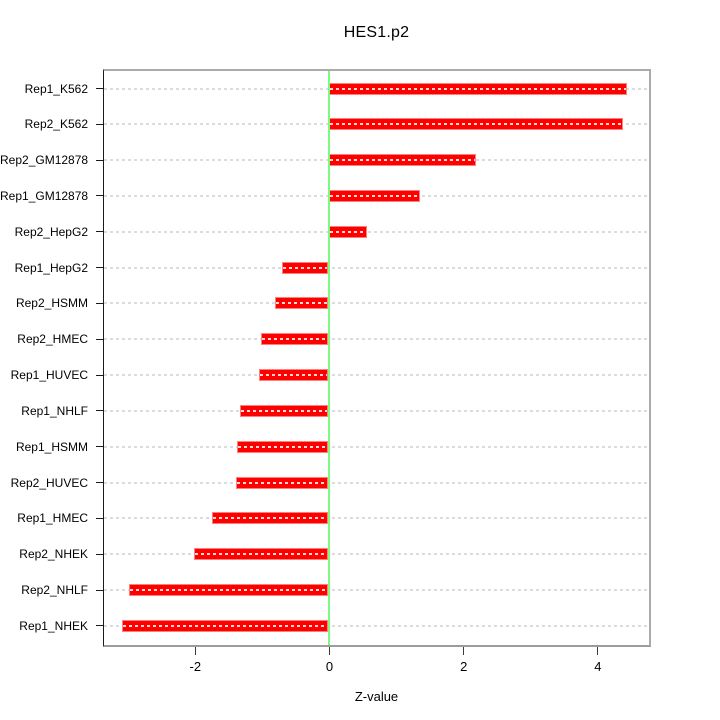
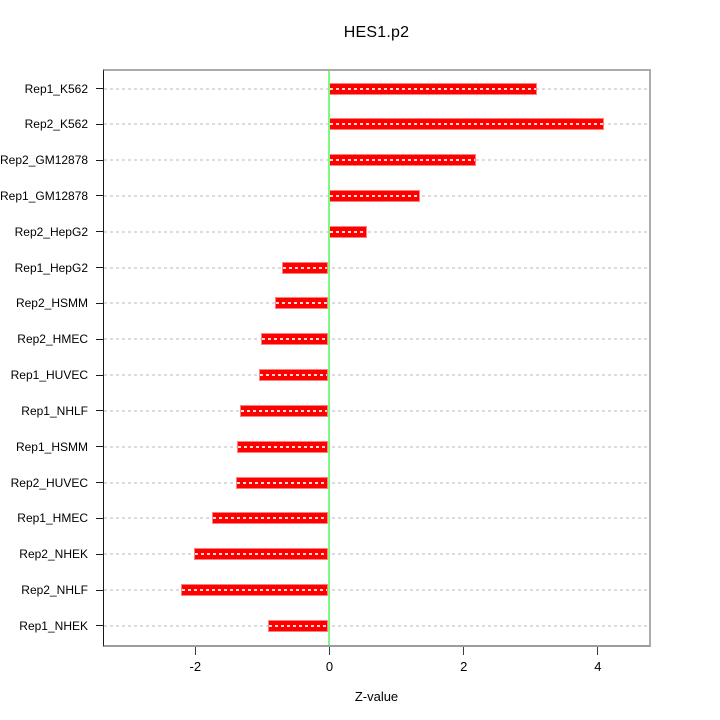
Rep1_K562: 4.5 -> 3.1
Rep2_K562: 4.4 -> 4.1
Rep2_NHLF: -3.0 -> -2.2
Rep1_NHEK: -3.1 -> -0.9
